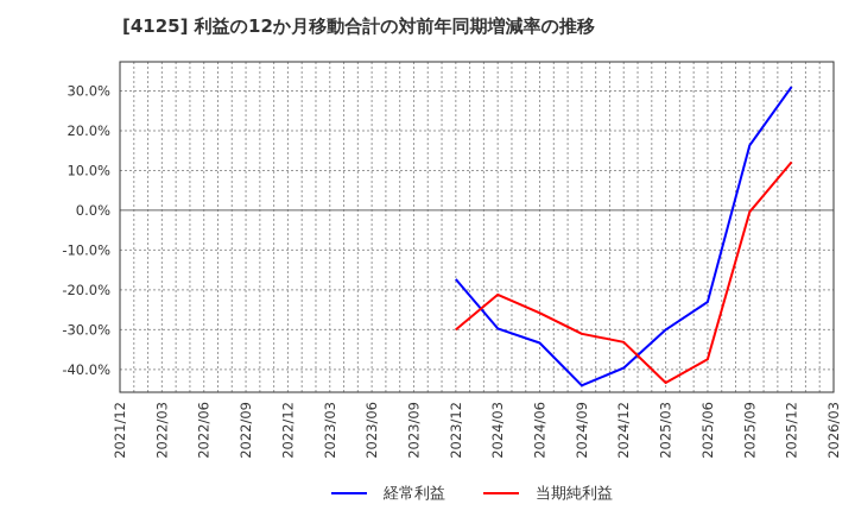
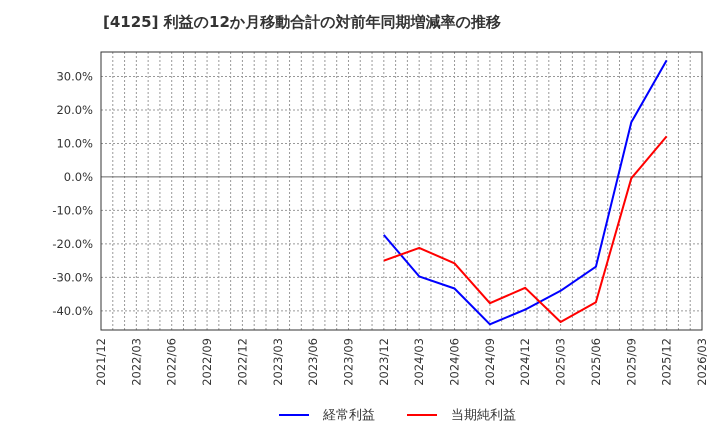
当期純利益/2023/12: -30% -> -25%
当期純利益/2024/09: -31% -> -38%
経常利益/2025/03: -30% -> -34%
経常利益/2025/06: -23% -> -27%
経常利益/2025/12: 31% -> 35%
